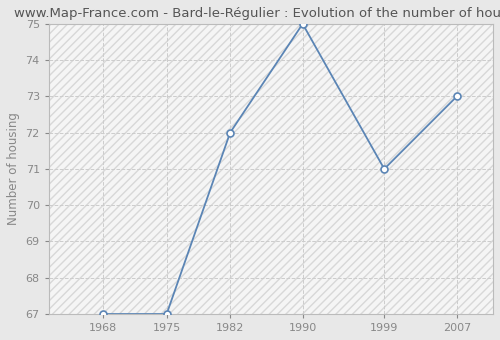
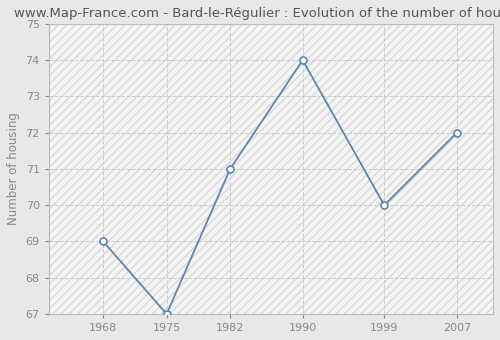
1968: 67 -> 69
1982: 72 -> 71
1990: 75 -> 74
1999: 71 -> 70
2007: 73 -> 72
